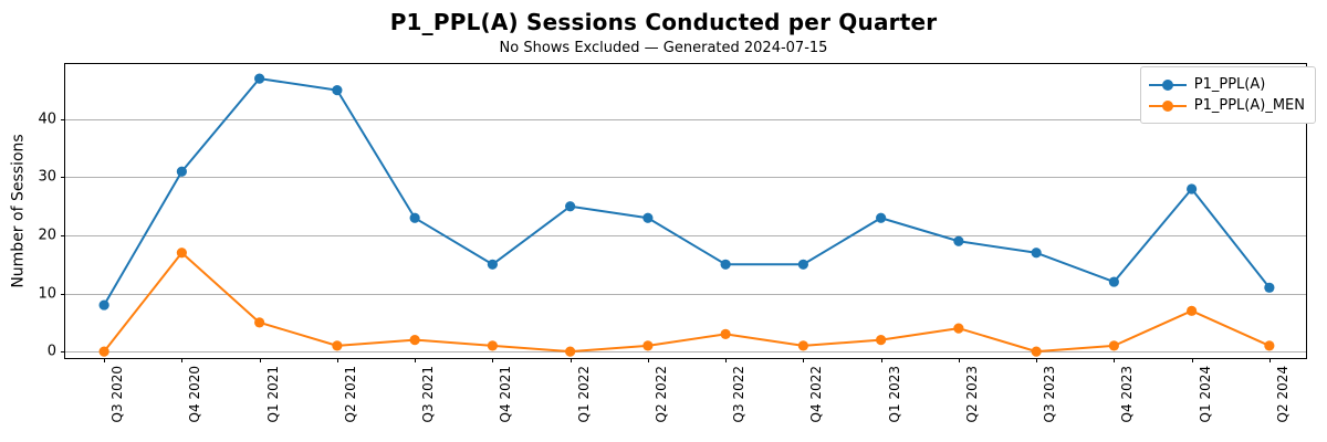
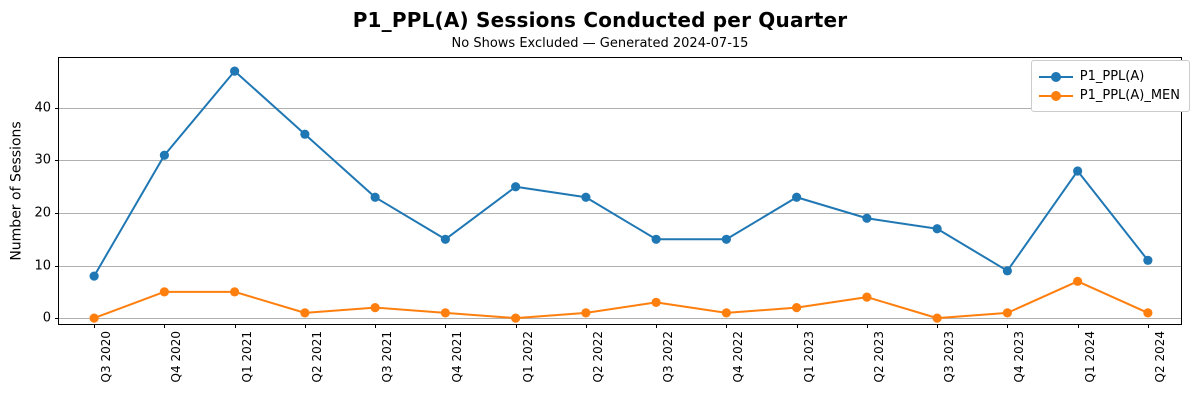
P1_PPL(A)_MEN/Q4 2020: 17 -> 5
P1_PPL(A)/Q2 2021: 45 -> 35
P1_PPL(A)/Q4 2023: 12 -> 9
